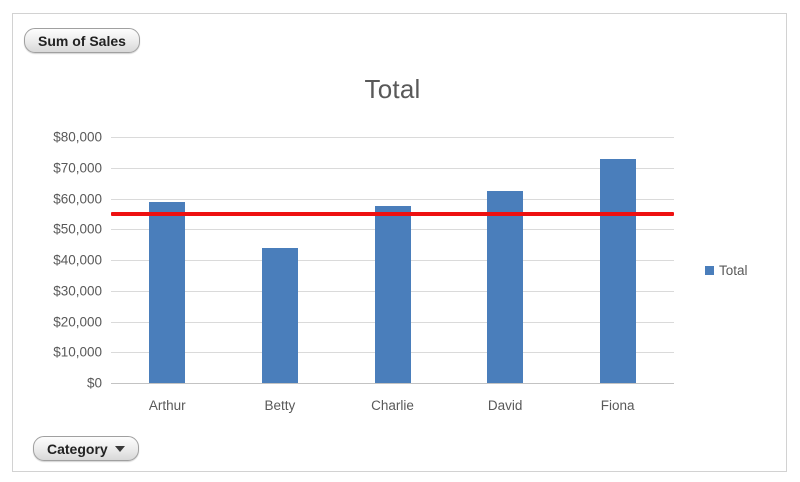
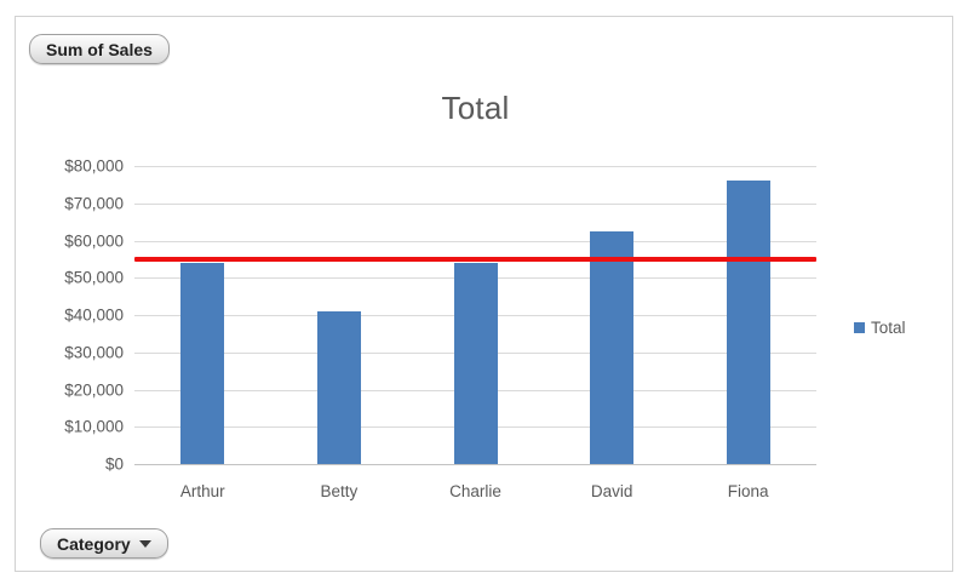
Arthur: $59000 -> $54000
Betty: $44000 -> $41000
Charlie: $58000 -> $54000
Fiona: $73000 -> $76000
